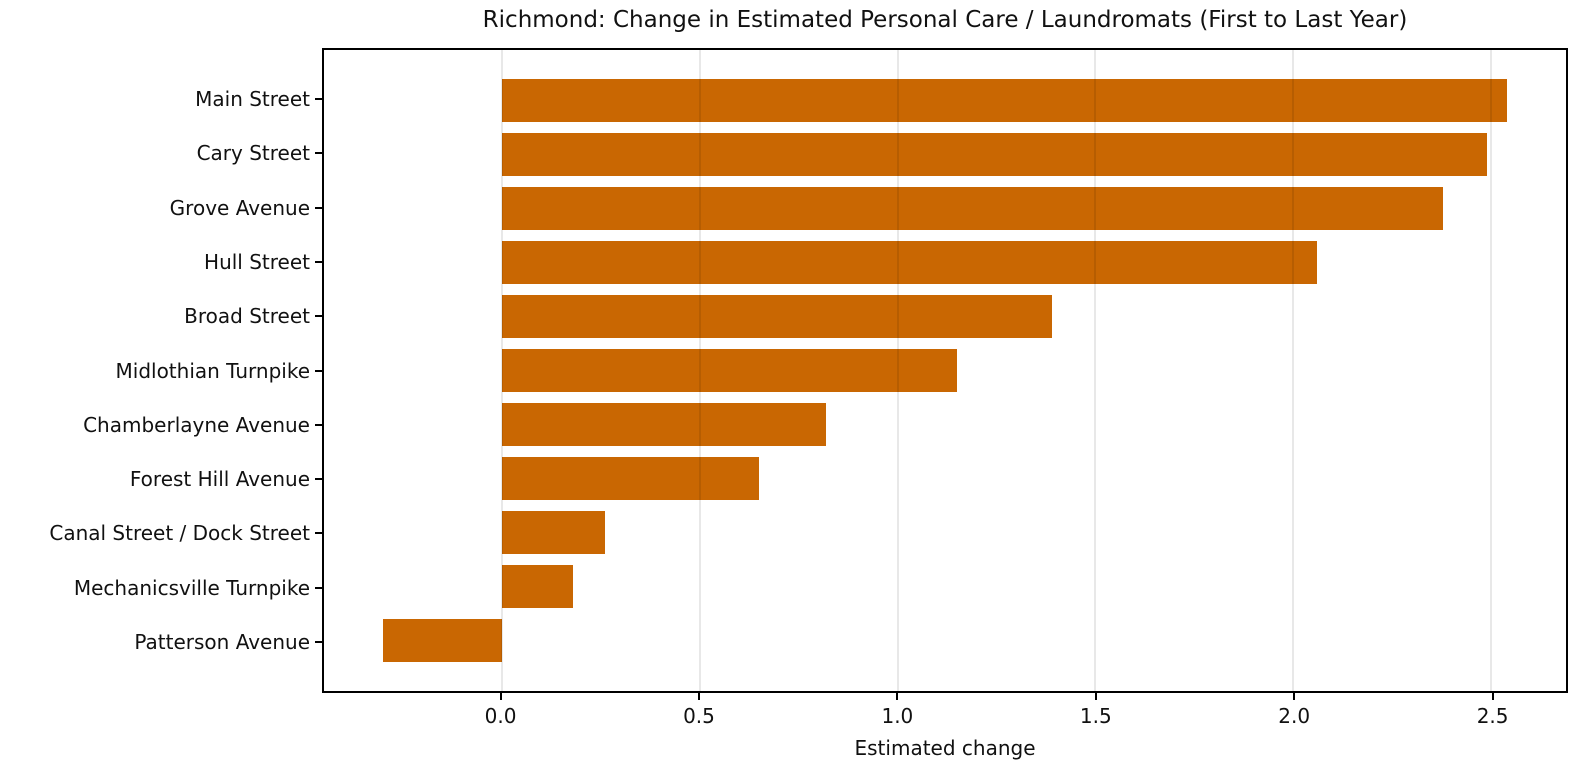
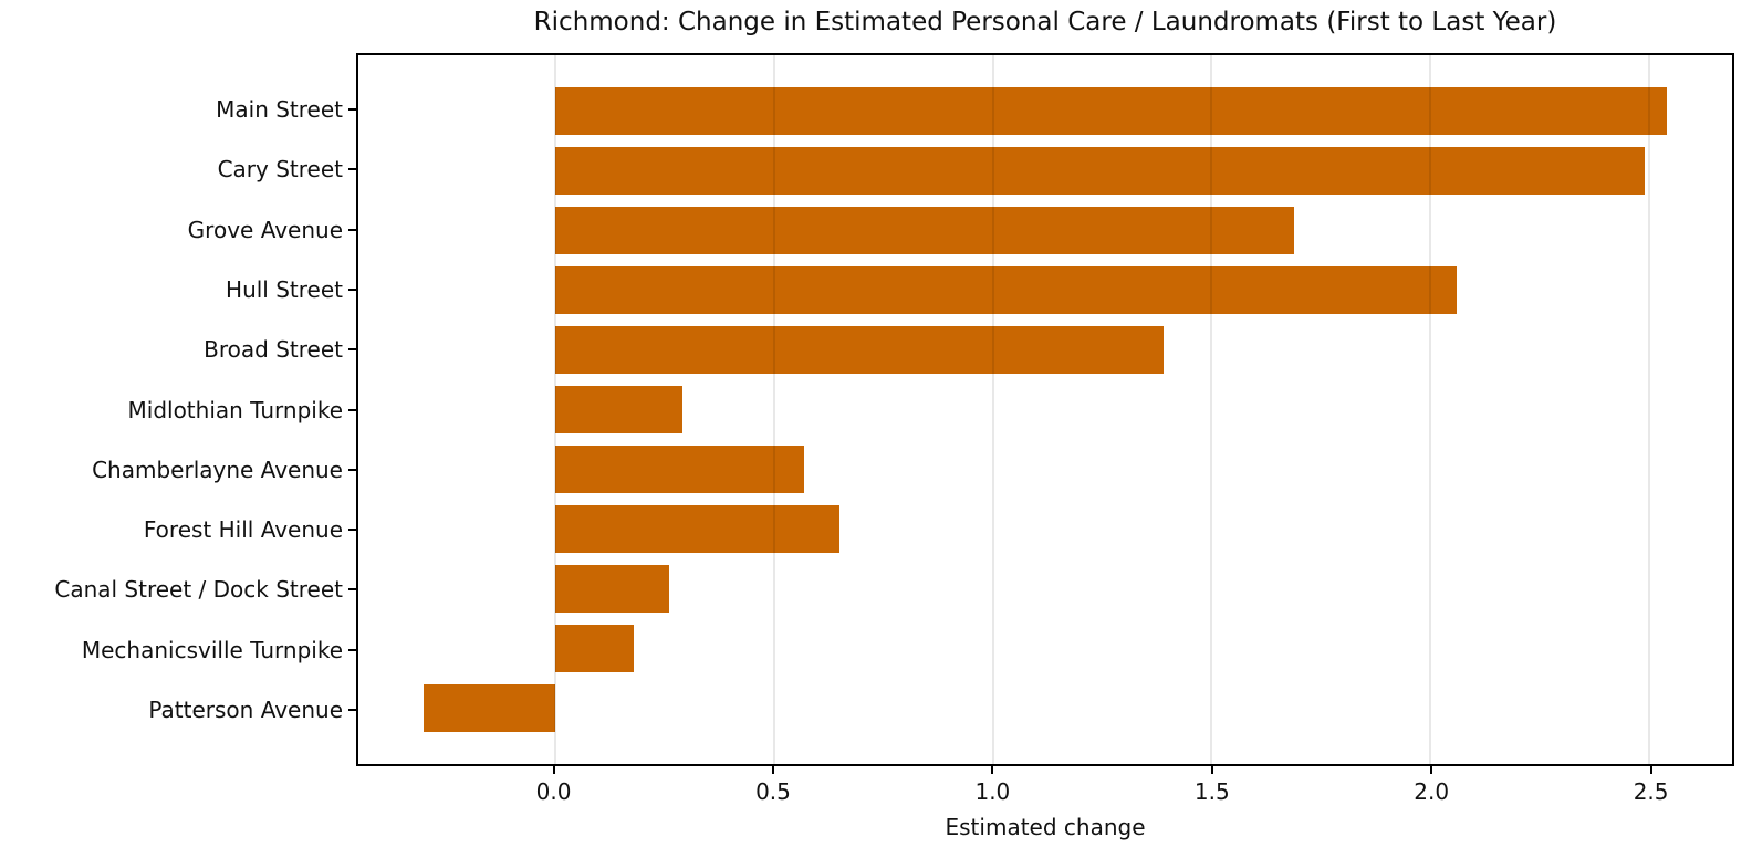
Grove Avenue: 2.38 -> 1.69
Midlothian Turnpike: 1.15 -> 0.29
Chamberlayne Avenue: 0.82 -> 0.57
